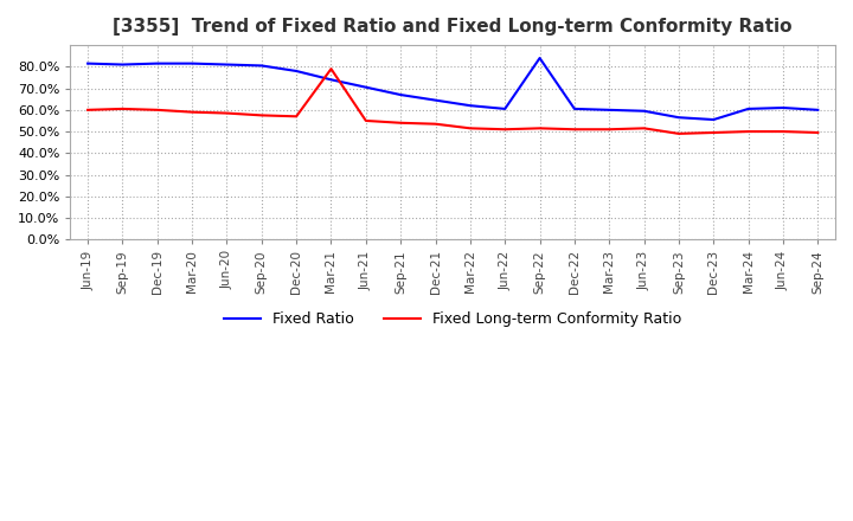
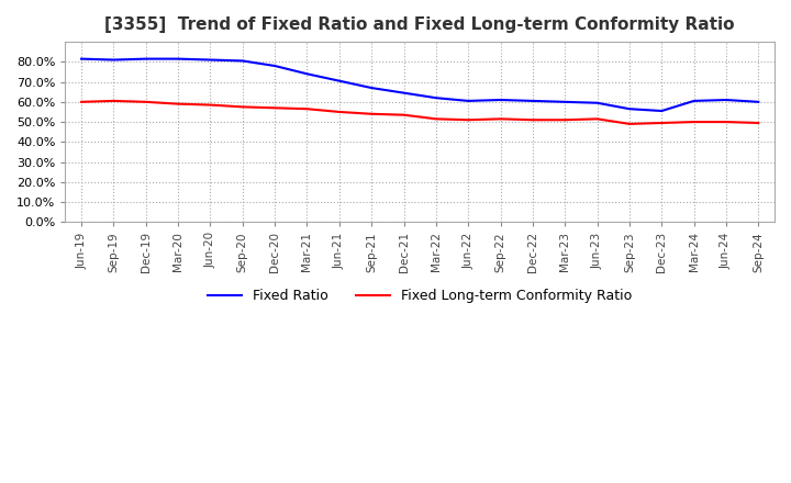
Fixed Long-term Conformity Ratio/Mar-21: 79% -> 56%
Fixed Ratio/Sep-22: 84% -> 61%
